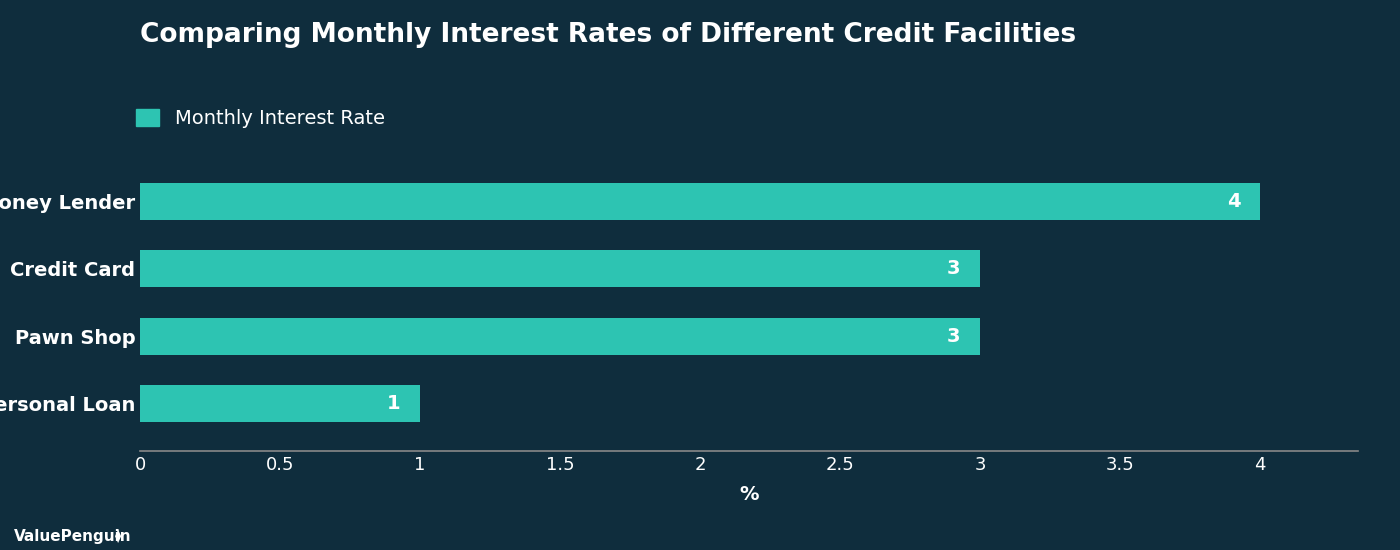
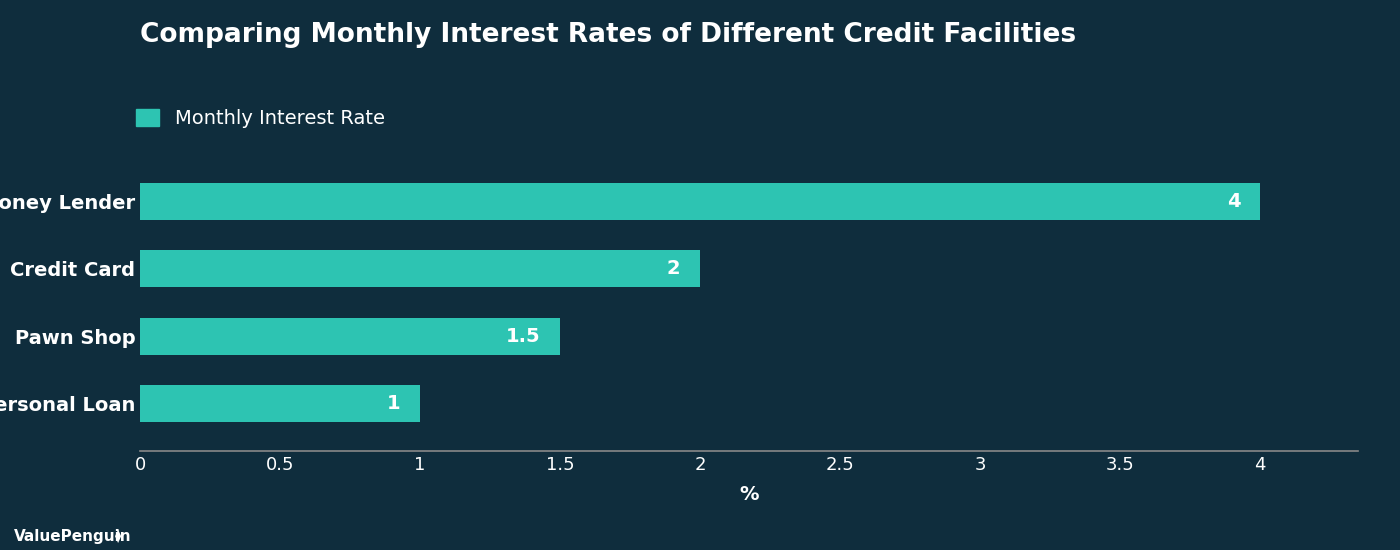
Credit Card: 3 -> 2
Pawn Shop: 3 -> 1.5
